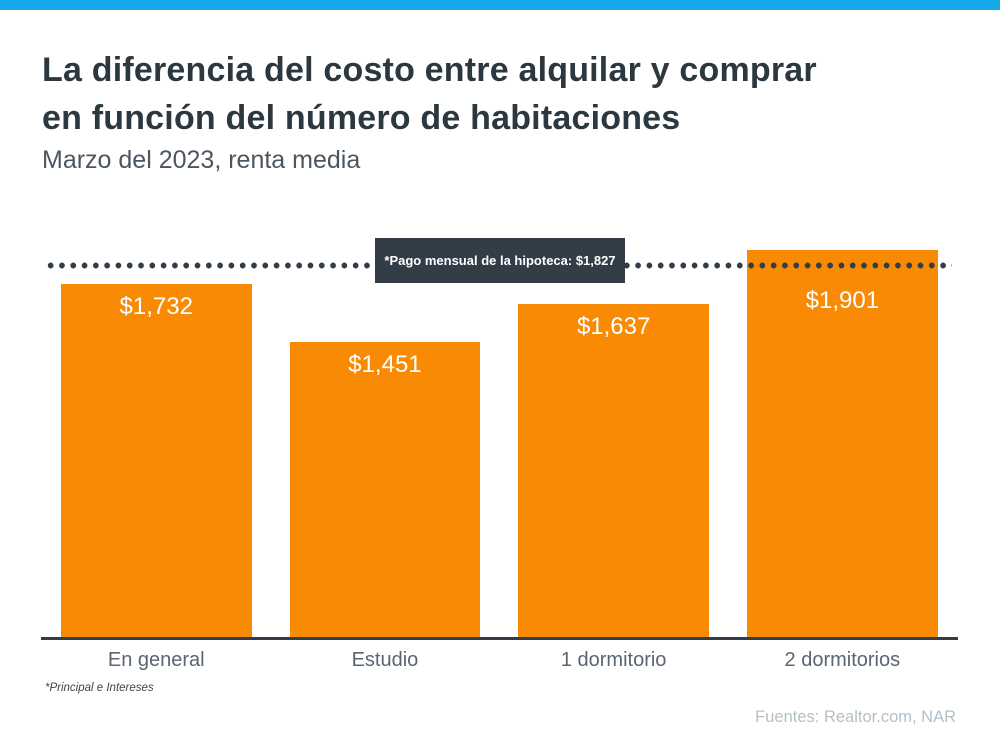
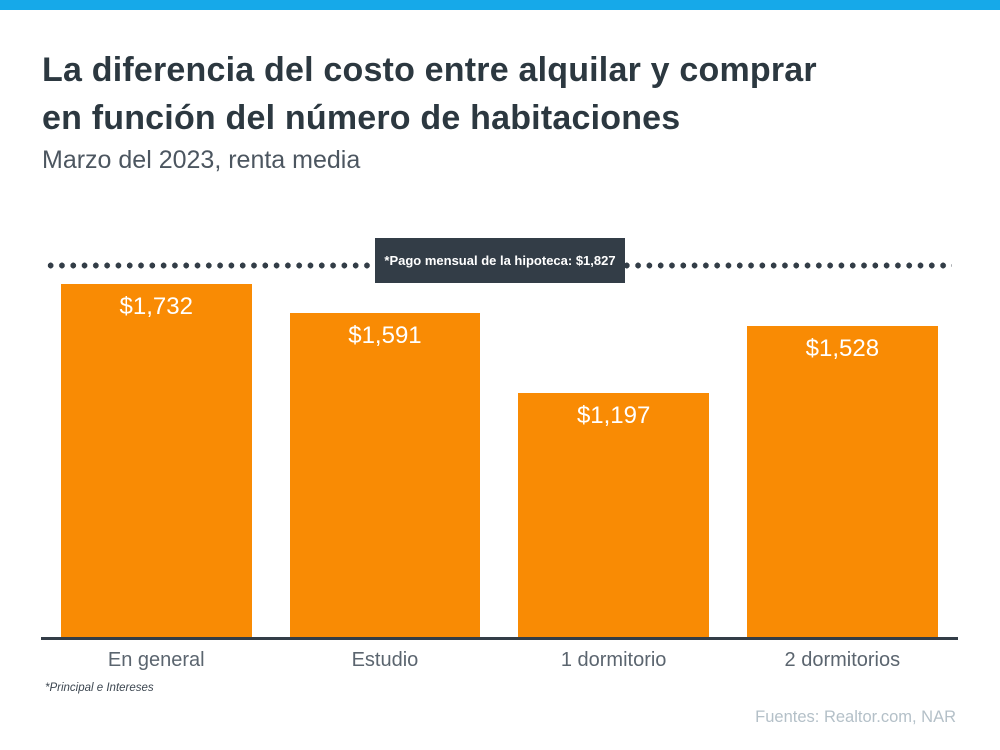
Estudio: $1,451 -> $1,591
1 dormitorio: $1,637 -> $1,197
2 dormitorios: $1,901 -> $1,528
